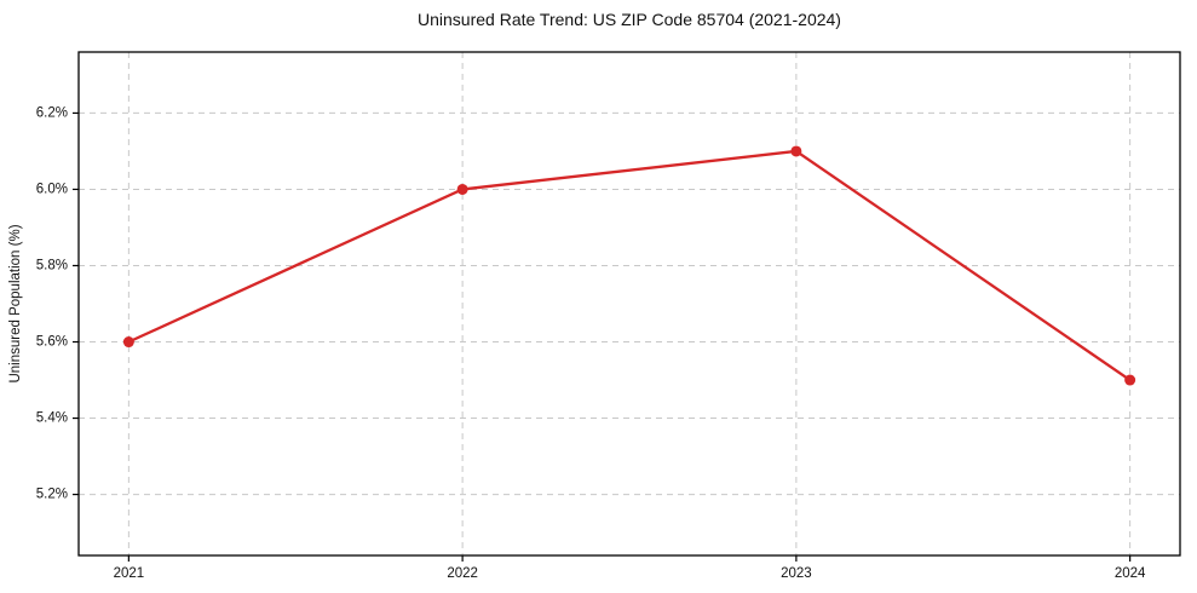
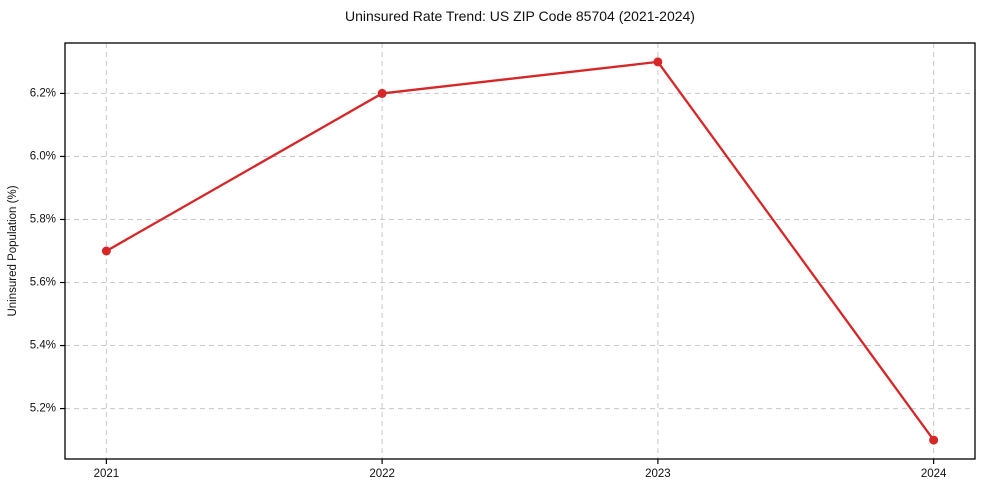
2021: 5.6% -> 5.7%
2022: 6.0% -> 6.2%
2023: 6.1% -> 6.3%
2024: 5.5% -> 5.1%
